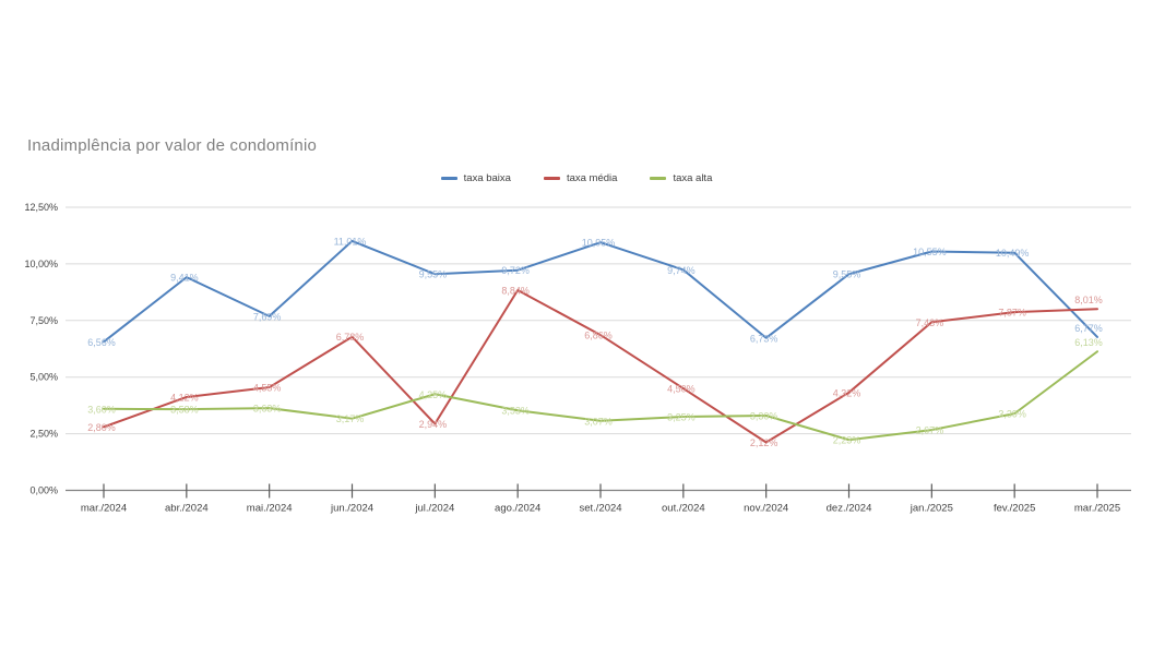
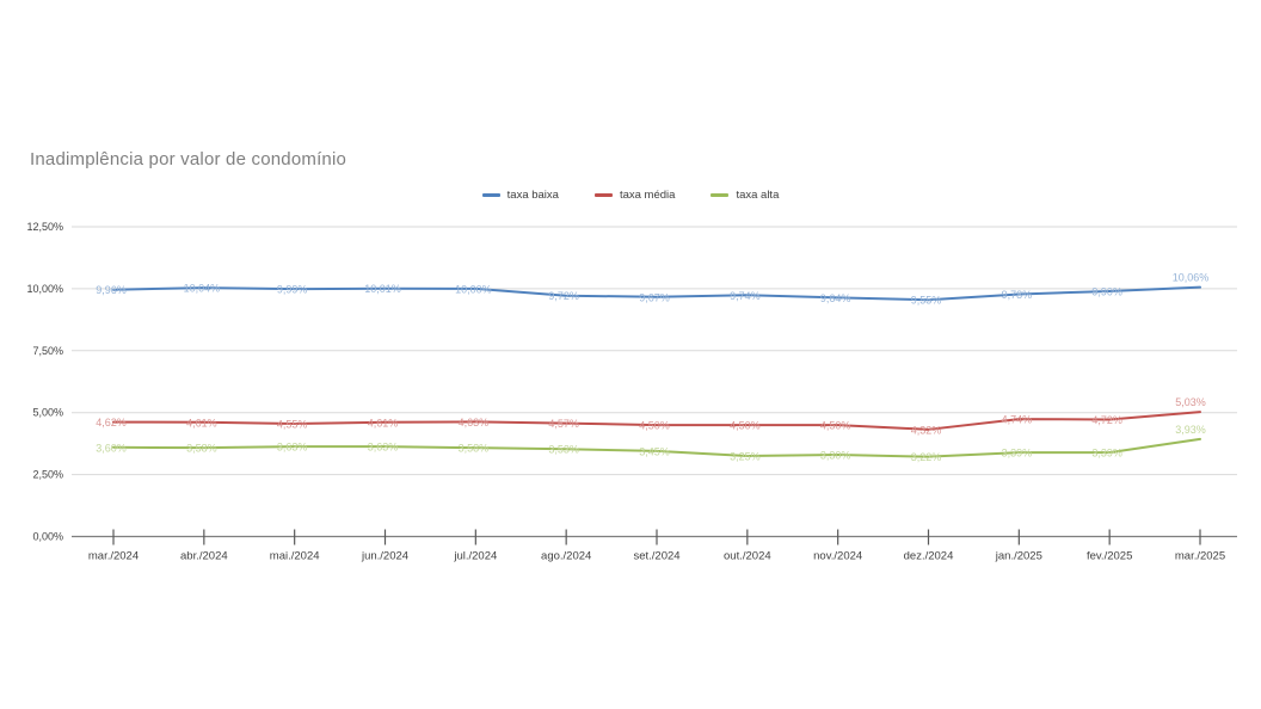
taxa baixa/mar./2024: 6,56% -> 9,96%
taxa média/mar./2024: 2,80% -> 4,62%
taxa baixa/abr./2024: 9,41% -> 10,04%
taxa média/abr./2024: 4,12% -> 4,61%
taxa baixa/mai./2024: 7,69% -> 9,99%
taxa baixa/jun./2024: 11,01% -> 10,01%
taxa média/jun./2024: 6,78% -> 4,61%
taxa alta/jun./2024: 3,17% -> 3,63%
taxa baixa/jul./2024: 9,55% -> 10,00%
taxa média/jul./2024: 2,94% -> 4,63%
taxa alta/jul./2024: 4,25% -> 3,58%
taxa média/ago./2024: 8,84% -> 4,57%
taxa baixa/set./2024: 10,95% -> 9,67%
taxa média/set./2024: 6,86% -> 4,50%
taxa alta/set./2024: 3,07% -> 3,45%
taxa baixa/nov./2024: 6,73% -> 9,64%
taxa média/nov./2024: 2,12% -> 4,50%
taxa alta/dez./2024: 2,23% -> 3,22%
taxa baixa/jan./2025: 10,55% -> 9,78%
taxa média/jan./2025: 7,43% -> 4,74%
taxa alta/jan./2025: 2,67% -> 3,39%
taxa baixa/fev./2025: 10,49% -> 9,90%
taxa média/fev./2025: 7,87% -> 4,72%
taxa baixa/mar./2025: 6,77% -> 10,06%
taxa média/mar./2025: 8,01% -> 5,03%
taxa alta/mar./2025: 6,13% -> 3,93%
